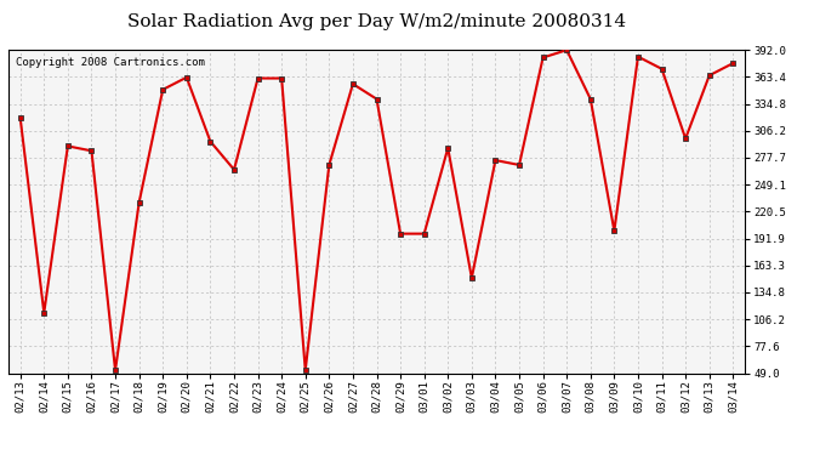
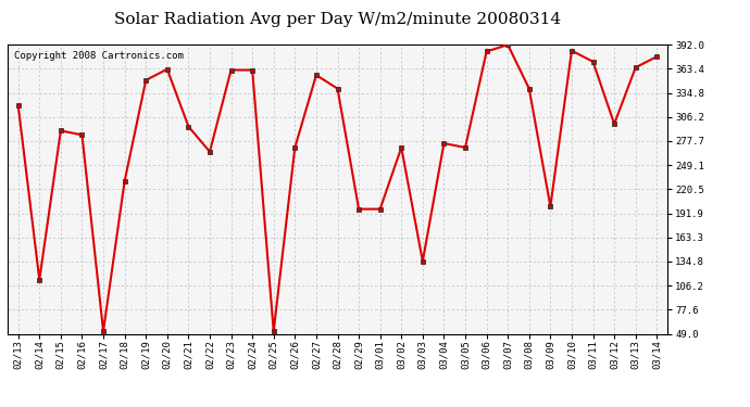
03/02: 288 -> 270
03/03: 150 -> 135
